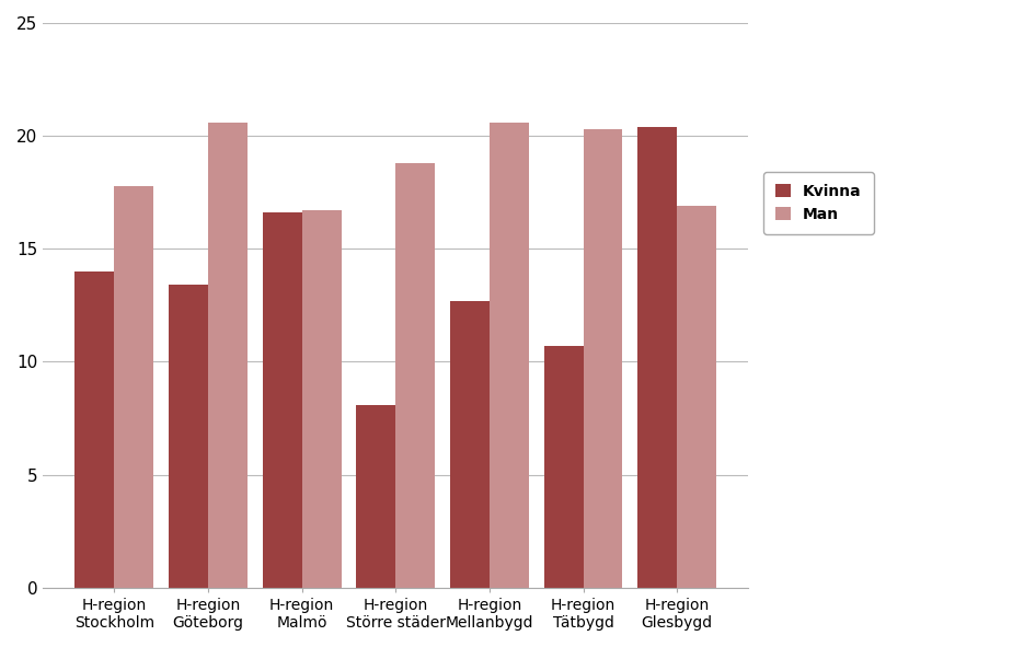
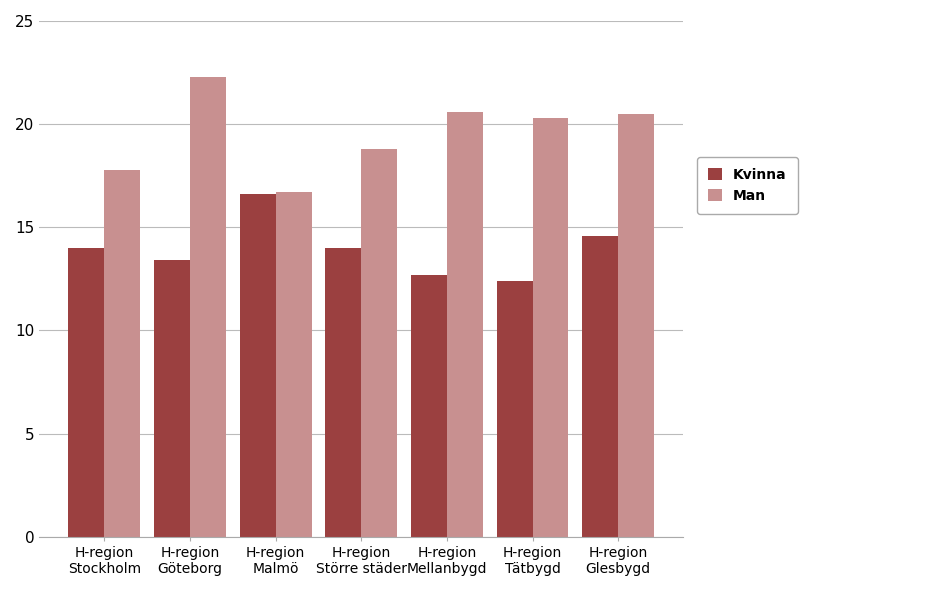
Man/H-region Göteborg: 20.6 -> 22.3
Kvinna/H-region Större städer: 8.1 -> 14.0
Kvinna/H-region Tätbygd: 10.7 -> 12.4
Kvinna/H-region Glesbygd: 20.4 -> 14.6
Man/H-region Glesbygd: 16.9 -> 20.5
